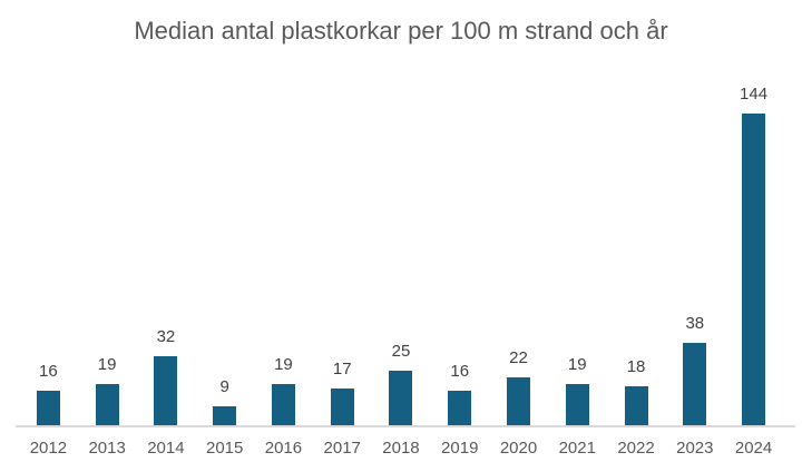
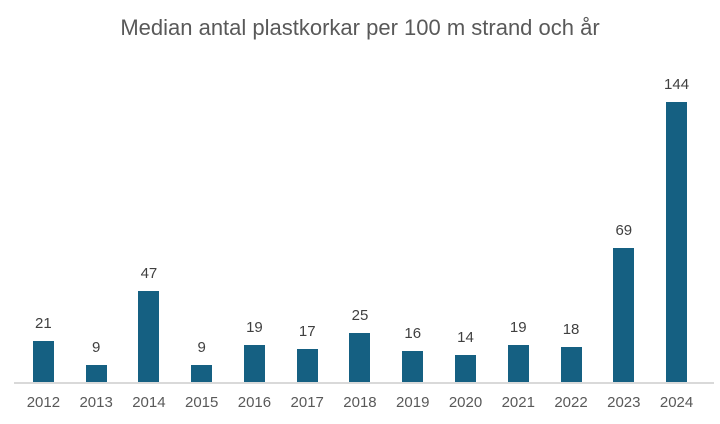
2012: 16 -> 21
2013: 19 -> 9
2014: 32 -> 47
2020: 22 -> 14
2023: 38 -> 69
